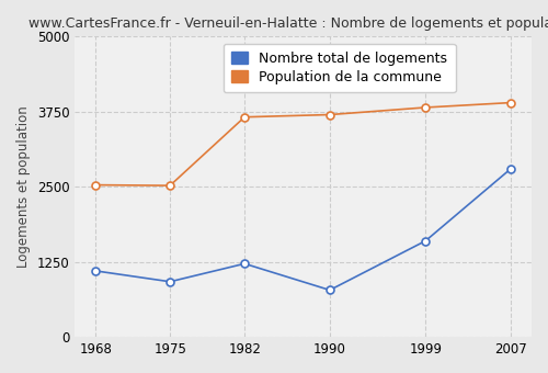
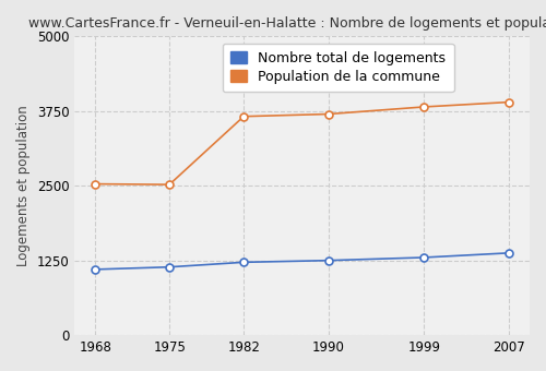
Nombre total de logements/1975: 920 -> 1140
Nombre total de logements/1990: 780 -> 1250
Nombre total de logements/1999: 1600 -> 1300
Nombre total de logements/2007: 2800 -> 1380
